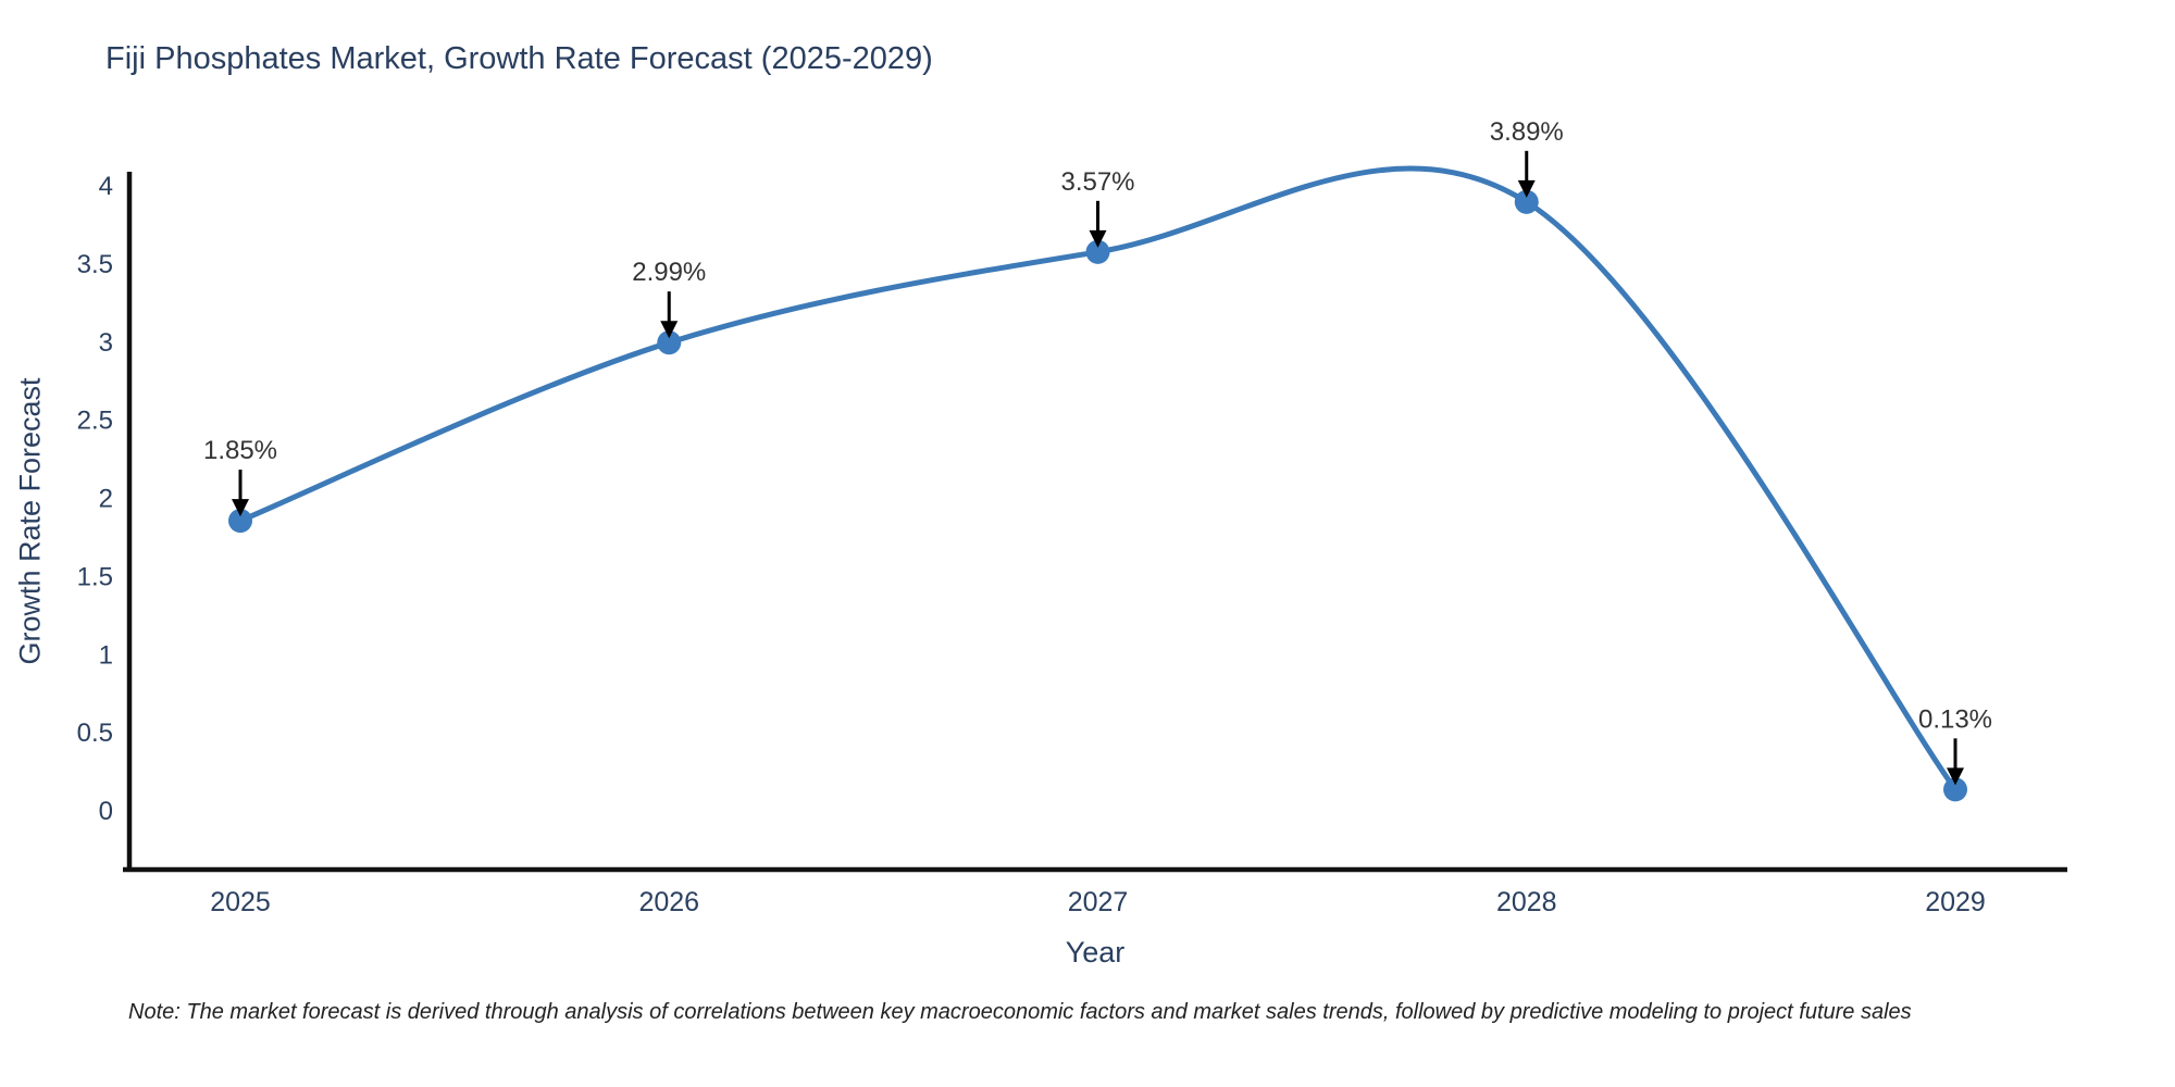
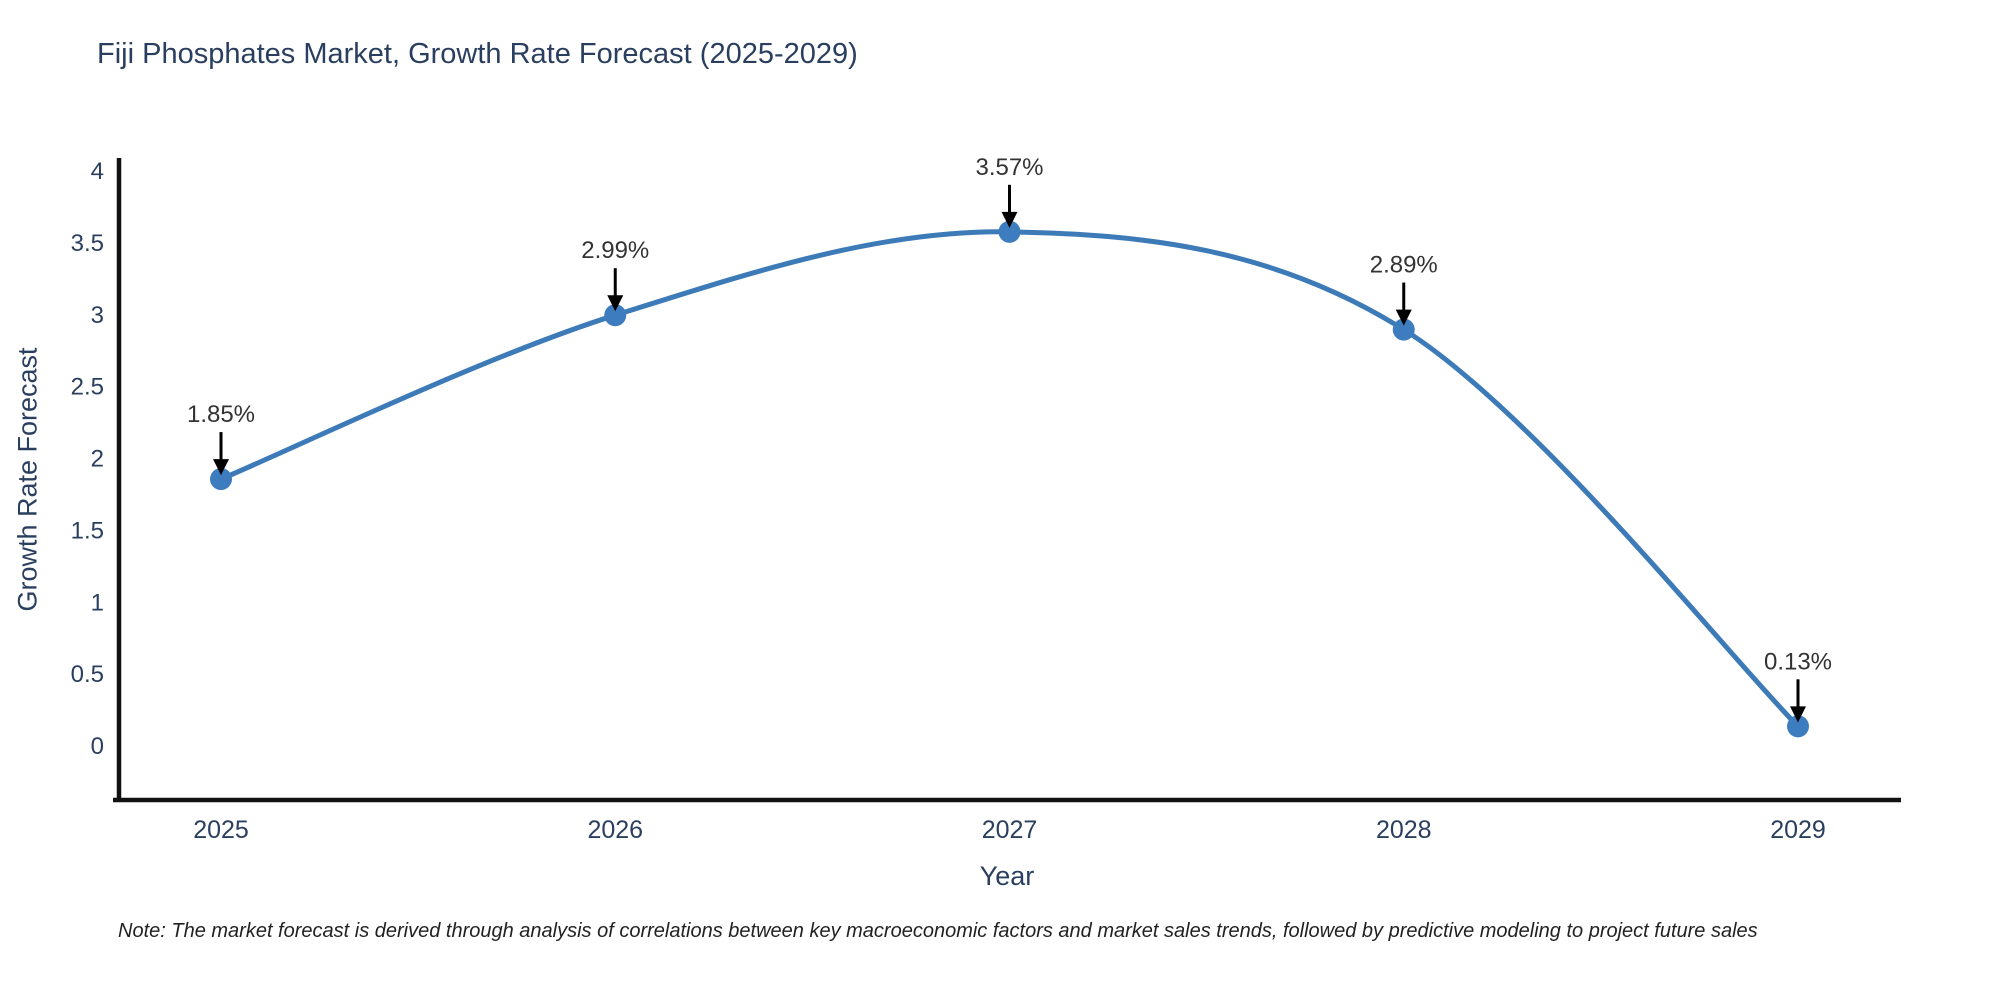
2028: 3.89% -> 2.89%
